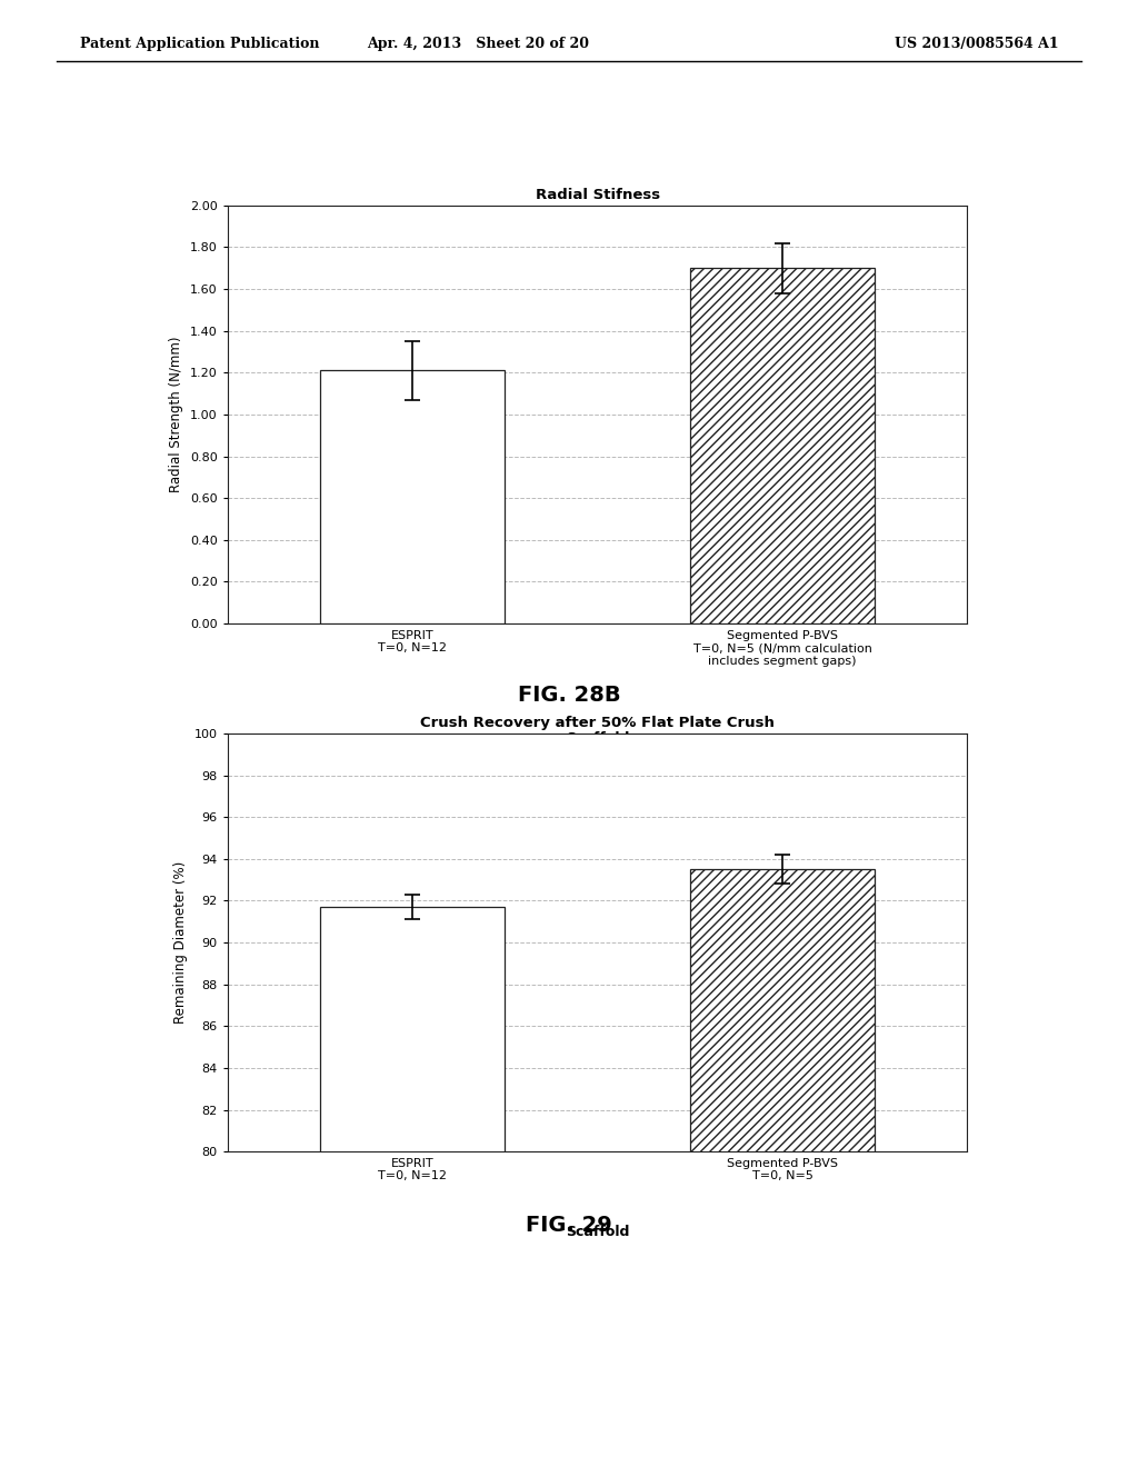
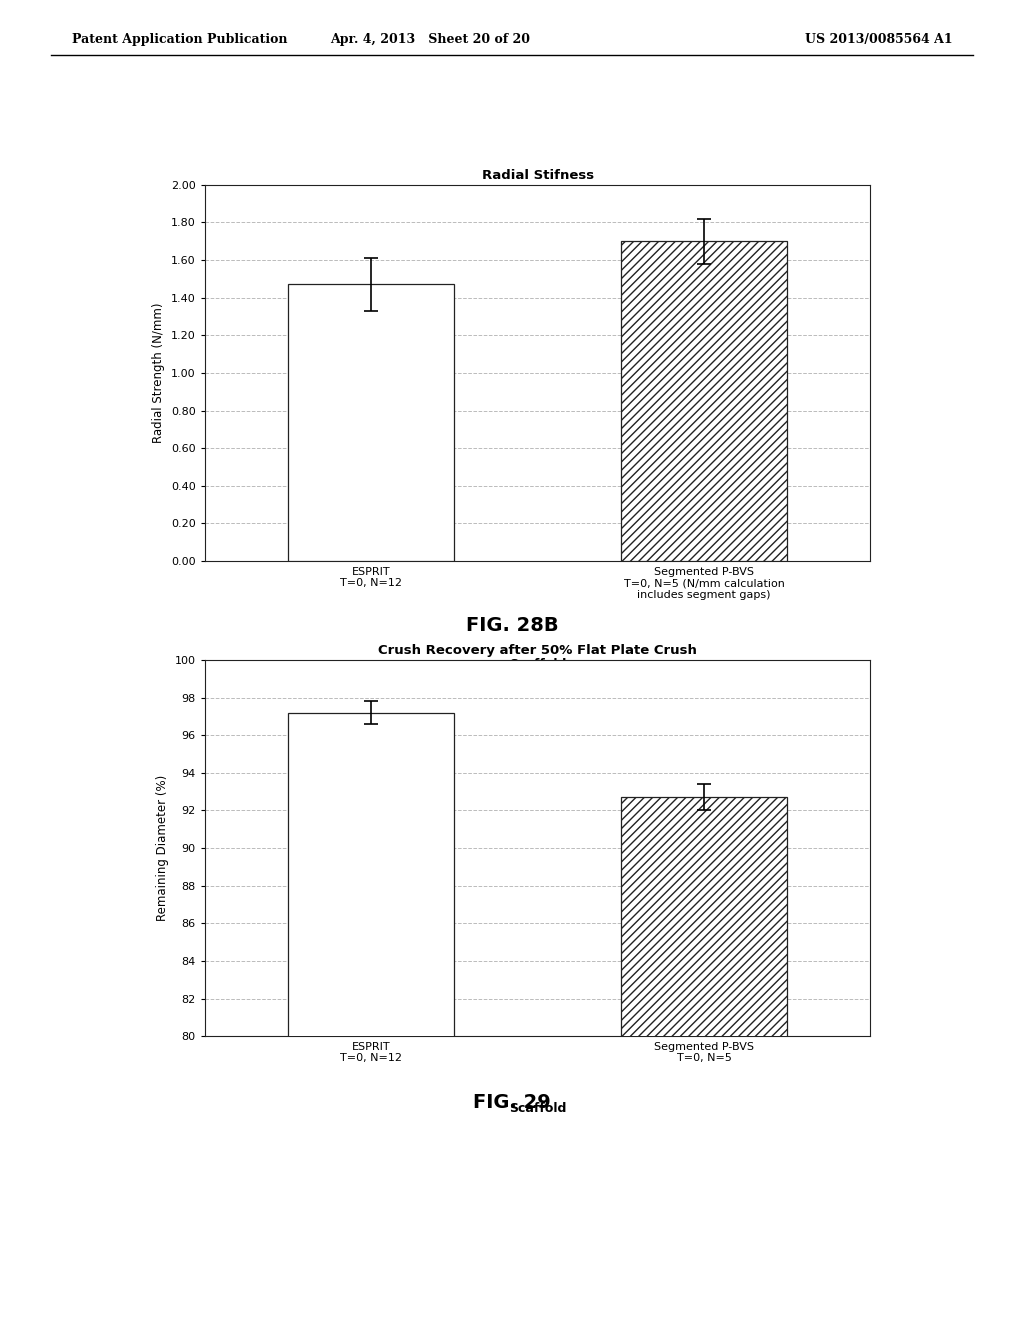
Radial Stifness/ESPRIT T=0, N=12: 1.21 -> 1.47
Crush Recovery after 50% Flat Plate Crush/ESPRIT T=0, N=12: 91.7 -> 97.2
Crush Recovery after 50% Flat Plate Crush/Segmented P-BVS T=0, N=5: 93.5 -> 92.7
